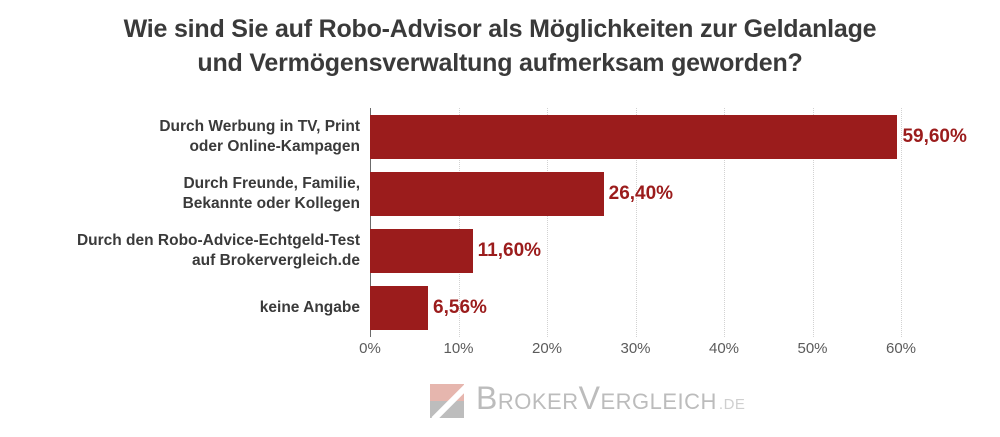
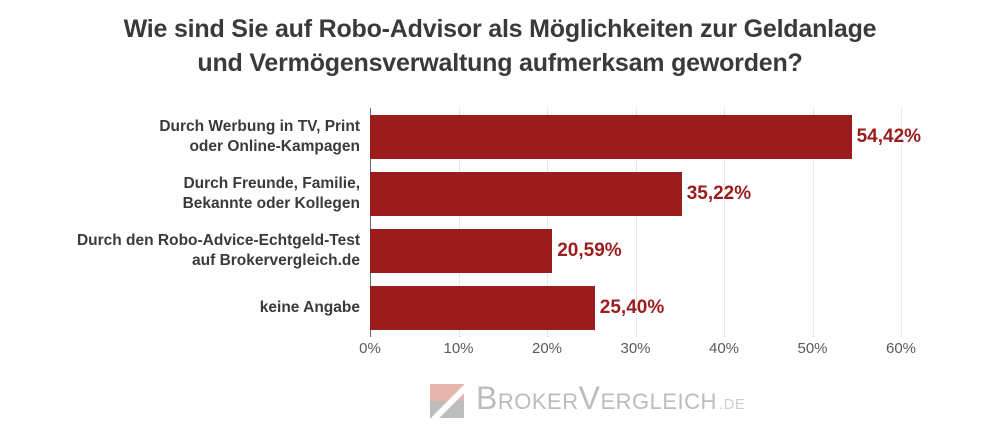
Durch Werbung in TV, Print oder Online-Kampagen: 59,60% -> 54,42%
Durch Freunde, Familie, Bekannte oder Kollegen: 26,40% -> 35,22%
Durch den Robo-Advice-Echtgeld-Test auf Brokervergleich.de: 11,60% -> 20,59%
keine Angabe: 6,56% -> 25,40%
